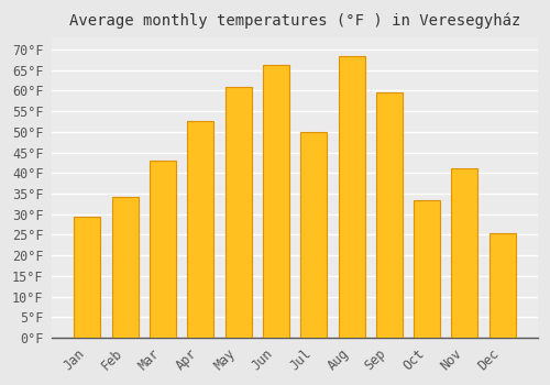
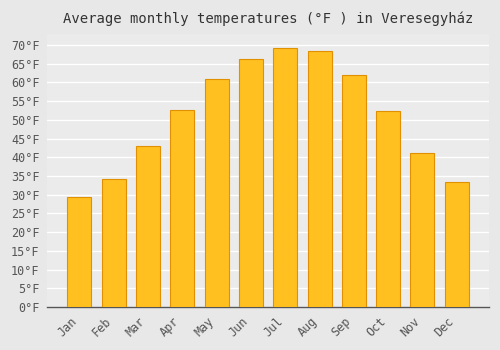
Jul: 50.0°F -> 69.3°F
Sep: 59.5°F -> 62.1°F
Oct: 33.5°F -> 52.3°F
Dec: 25.5°F -> 33.3°F
